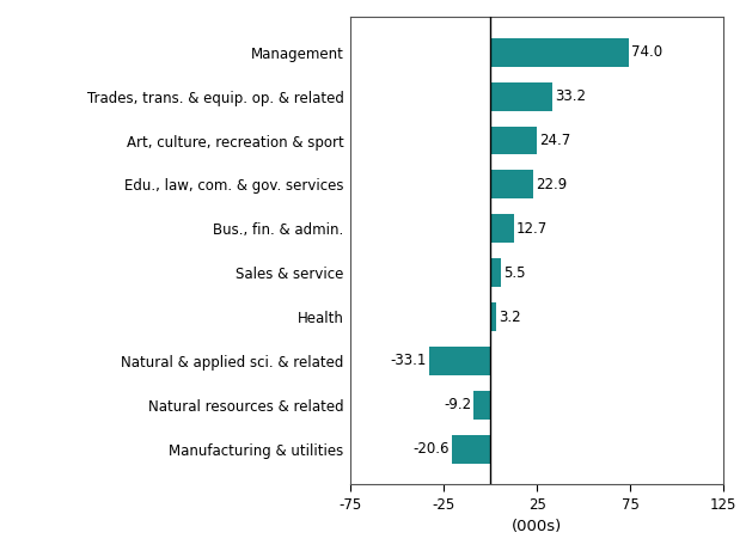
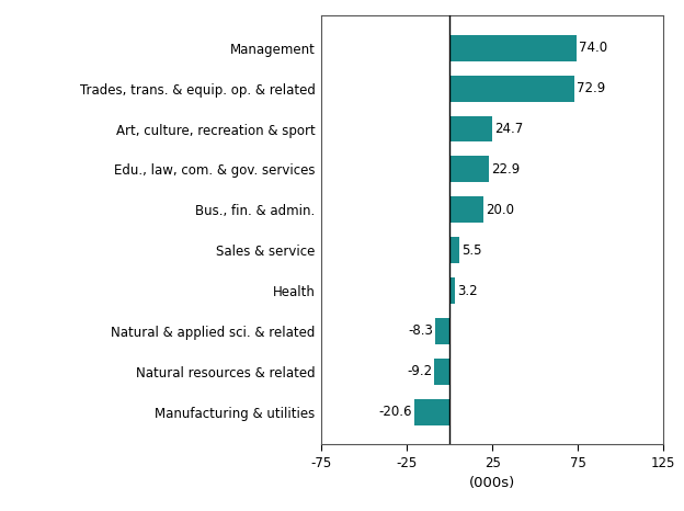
Trades, trans. & equip. op. & related: 33.2 -> 72.9
Bus., fin. & admin.: 12.7 -> 20.0
Natural & applied sci. & related: -33.1 -> -8.3
